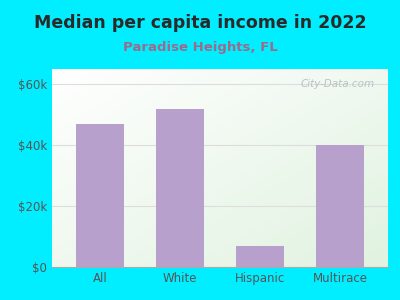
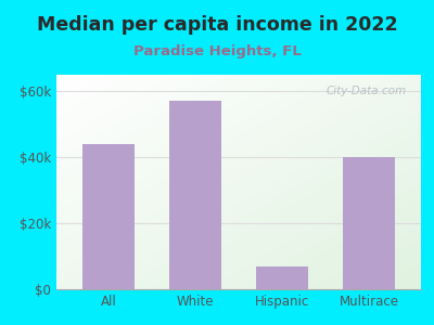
All: $47k -> $44k
White: $52k -> $57k
